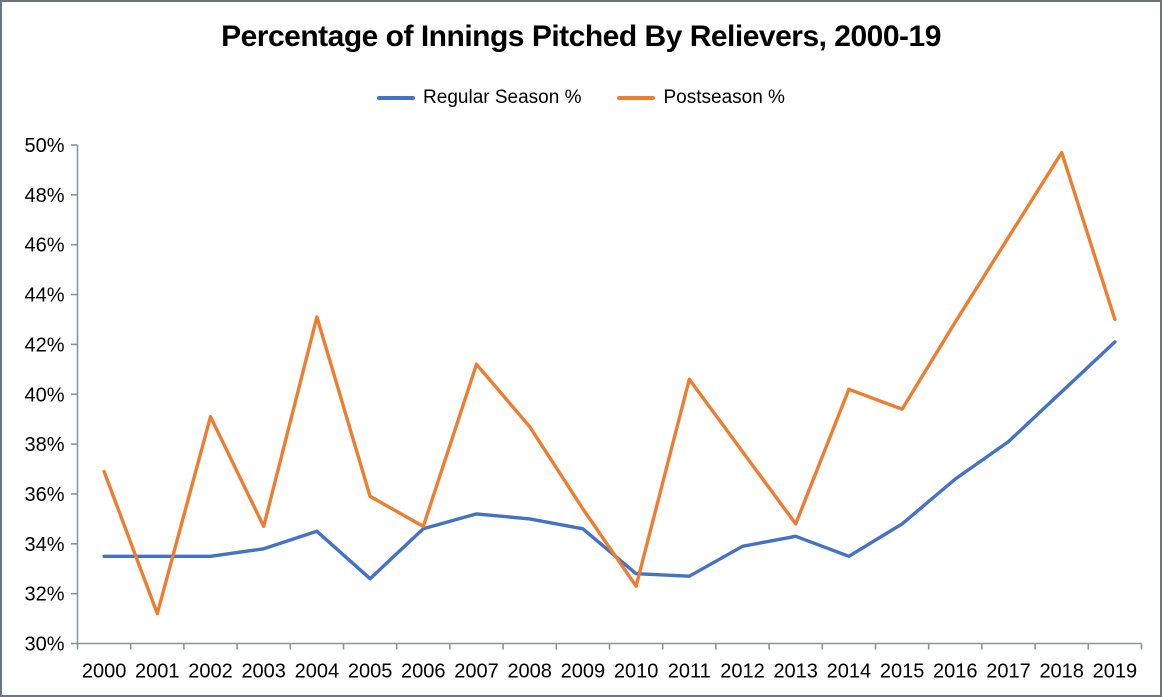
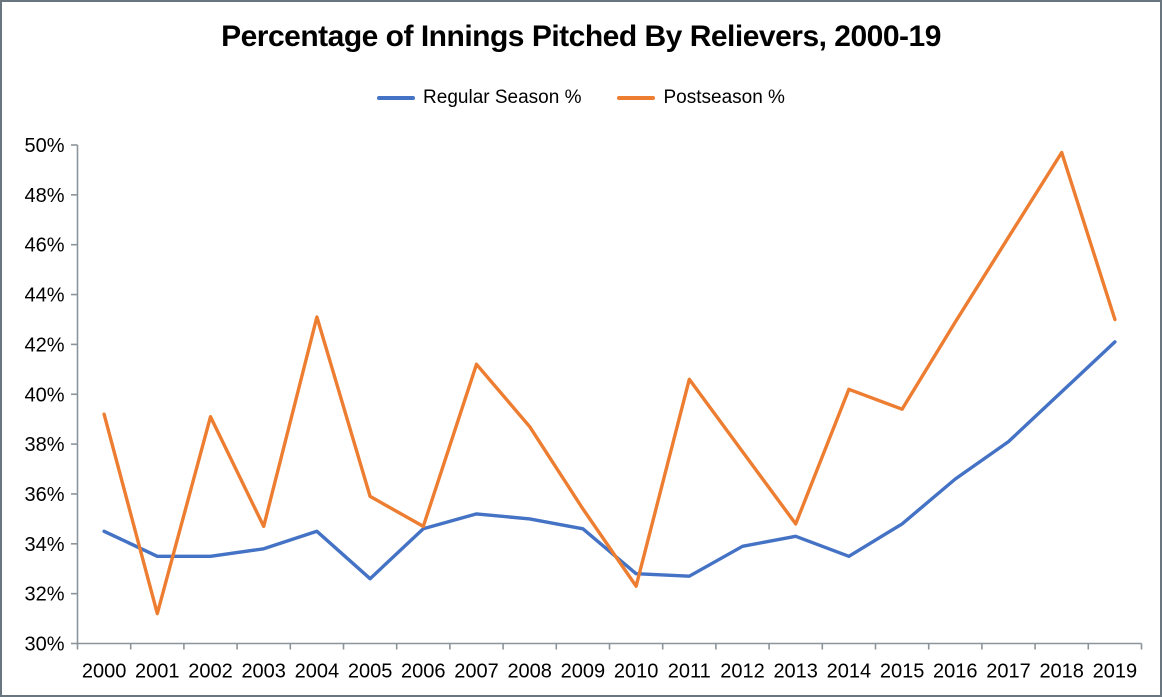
Regular Season %/2000: 33.5% -> 34.5%
Postseason %/2000: 36.9% -> 39.2%
